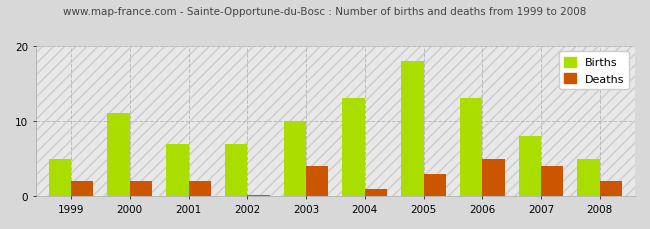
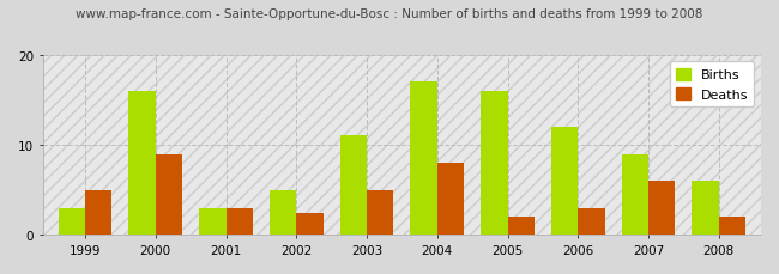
Births/1999: 5 -> 3
Deaths/1999: 2.0 -> 5.0
Births/2000: 11 -> 16
Deaths/2000: 2.0 -> 9.0
Births/2001: 7 -> 3
Deaths/2001: 2.0 -> 3.0
Births/2002: 7 -> 5
Deaths/2002: 0.2 -> 2.4
Births/2003: 10 -> 11
Deaths/2003: 4.0 -> 5.0
Births/2004: 13 -> 17
Deaths/2004: 1.0 -> 8.0
Births/2005: 18 -> 16
Deaths/2005: 3.0 -> 2.0
Births/2006: 13 -> 12
Deaths/2006: 5.0 -> 3.0
Births/2007: 8 -> 9
Deaths/2007: 4.0 -> 6.0
Births/2008: 5 -> 6
